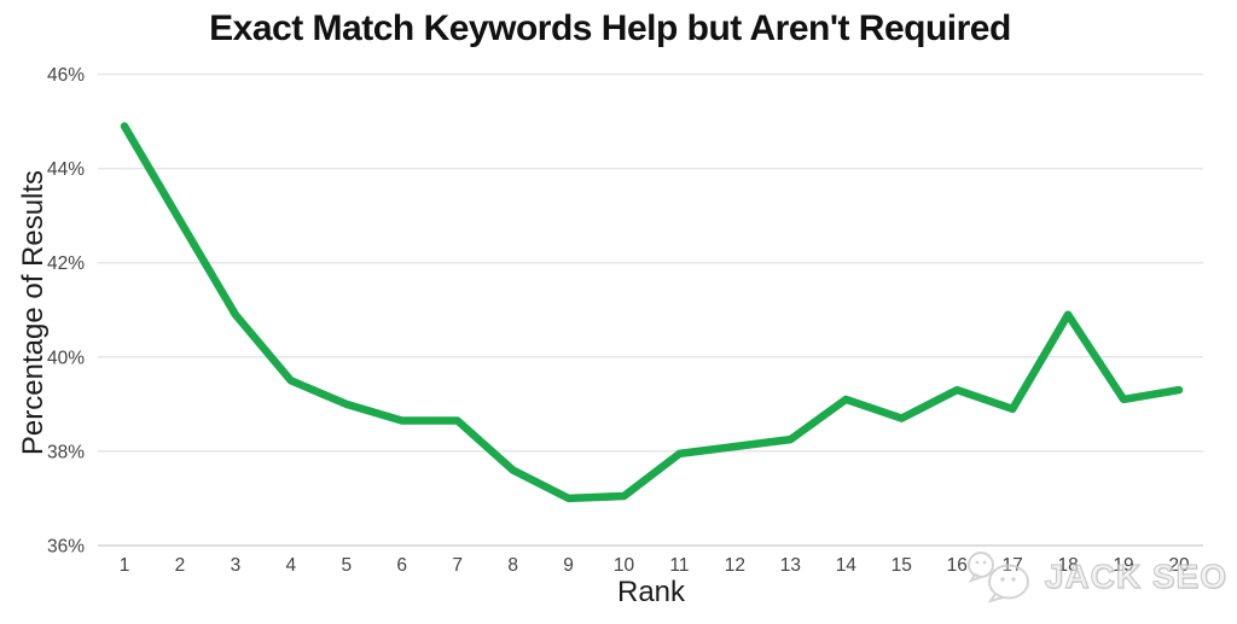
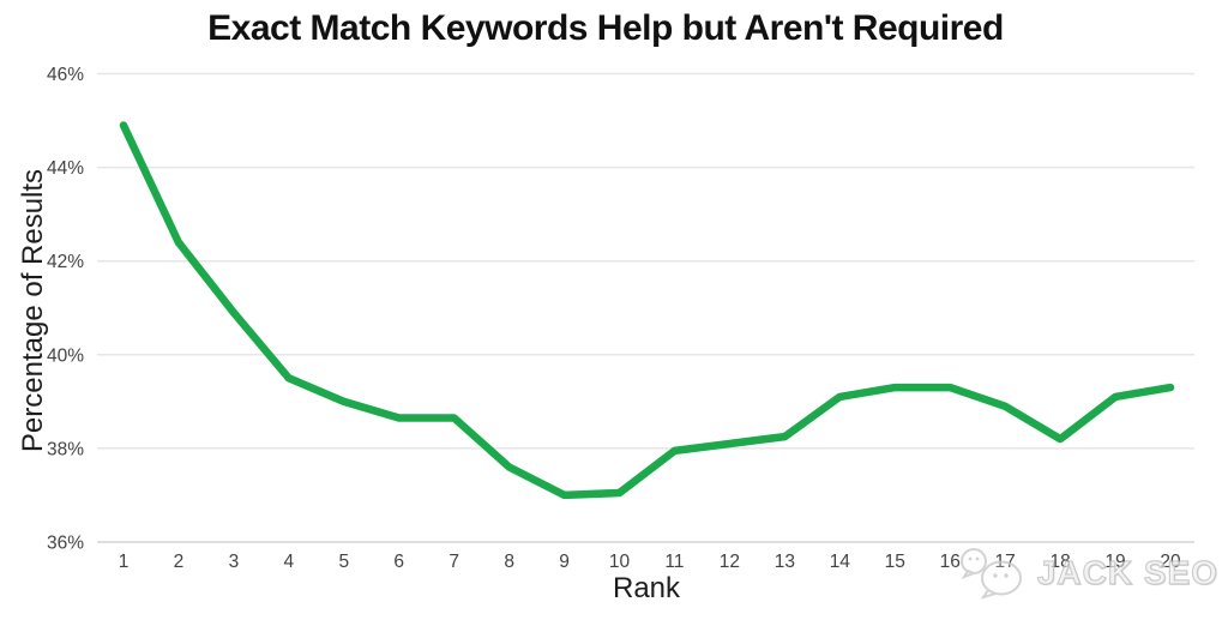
2: 42.9% -> 42.4%
15: 38.7% -> 39.3%
18: 40.9% -> 38.2%
